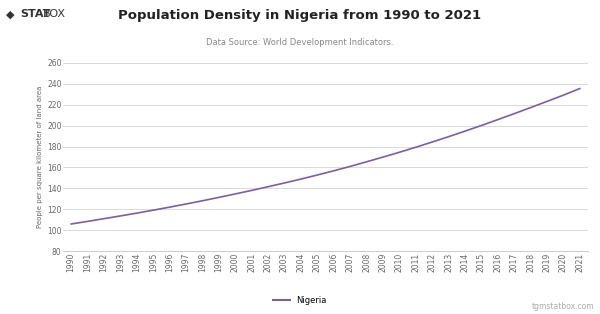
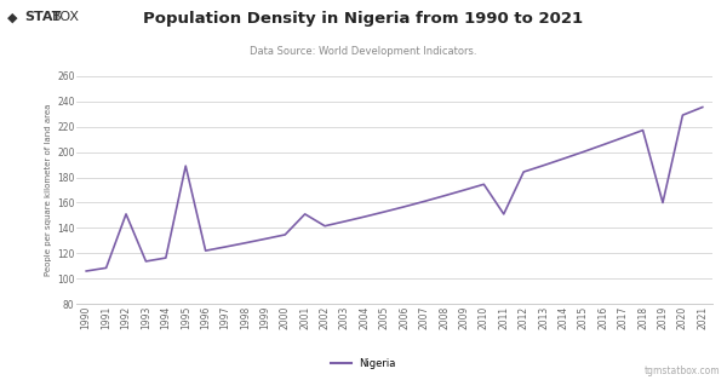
1992: 111 -> 151
1995: 119 -> 189
2001: 138 -> 151
2011: 179 -> 151
2019: 223 -> 160
